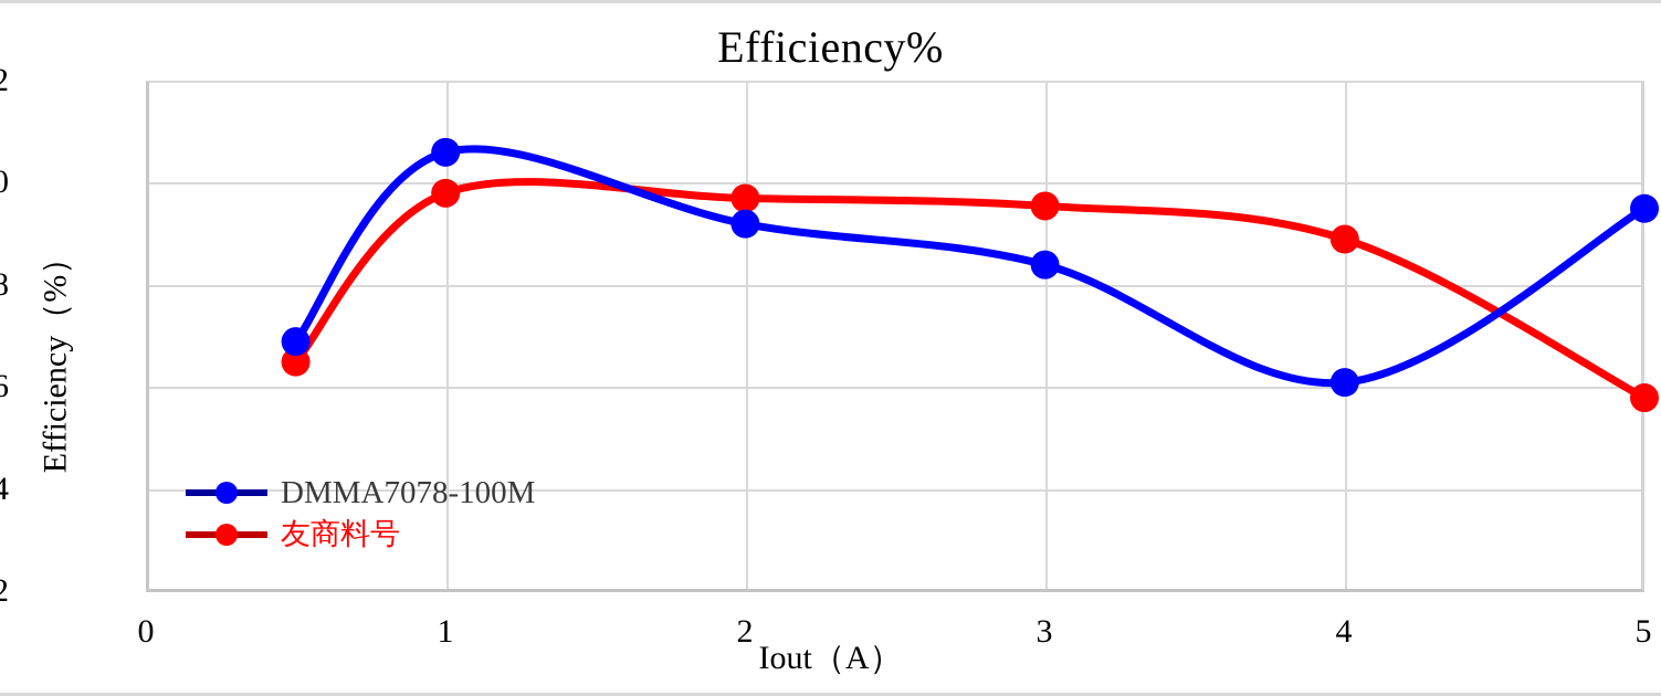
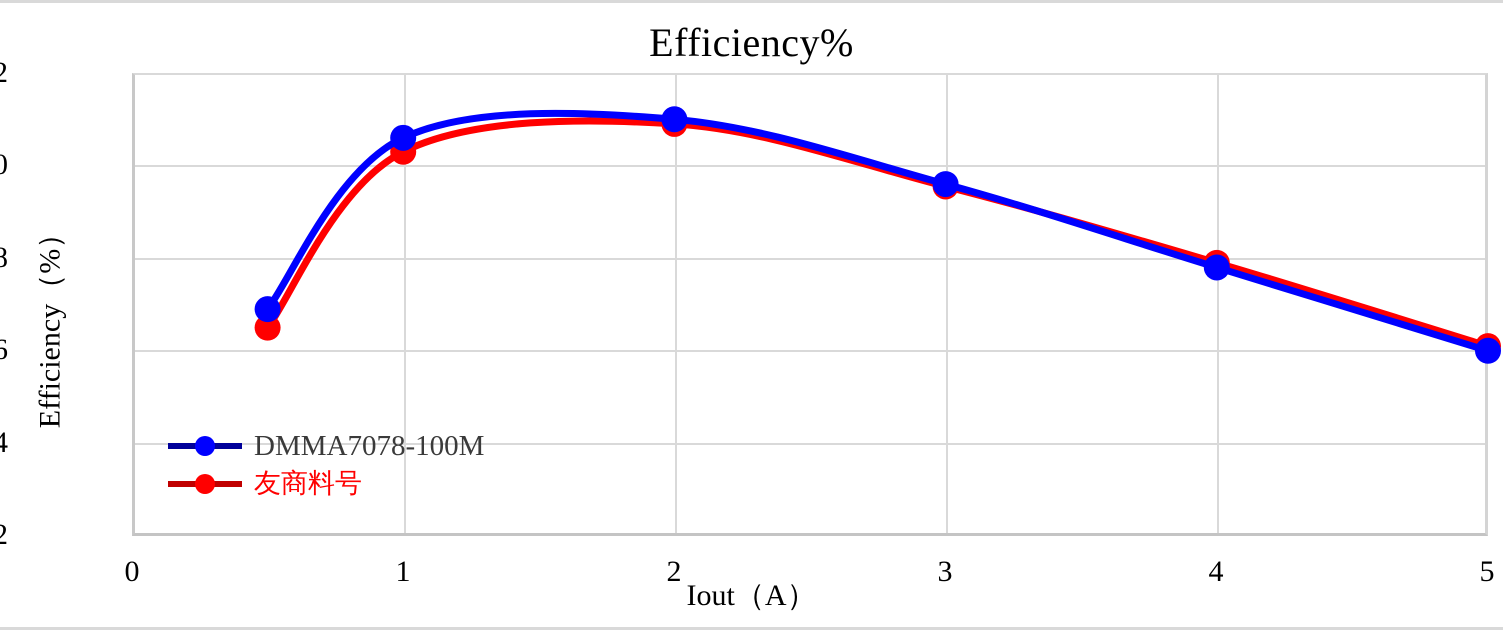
友商料号/1: 89.8 -> 90.3
DMMA7078-100M/2: 89.2 -> 91.0
友商料号/2: 89.7 -> 90.9
DMMA7078-100M/3: 88.4 -> 89.6
DMMA7078-100M/4: 86.1 -> 87.8
友商料号/4: 88.9 -> 87.9
DMMA7078-100M/5: 89.5 -> 86.0
友商料号/5: 85.8 -> 86.1
